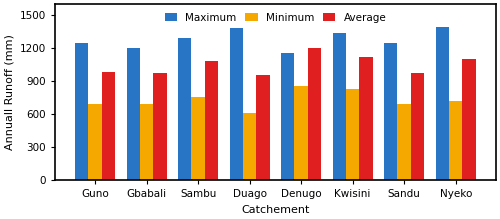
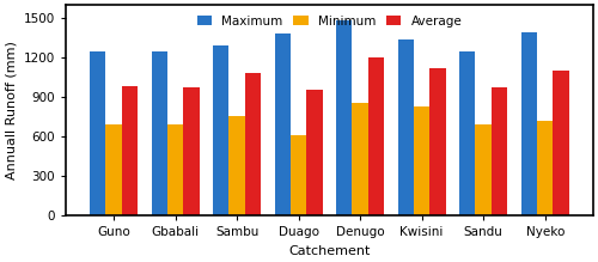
Maximum/Gbabali: 1200 -> 1250
Maximum/Denugo: 1160 -> 1480
